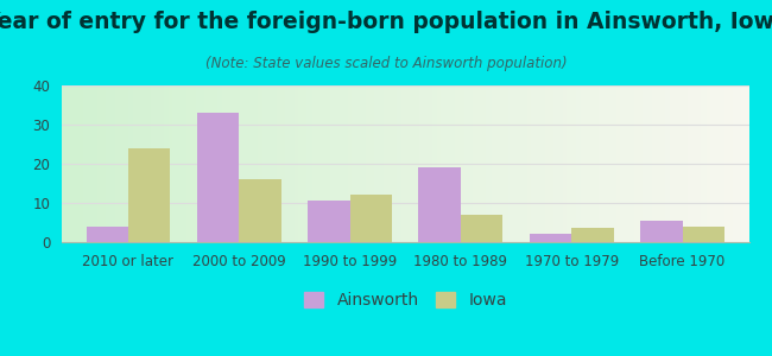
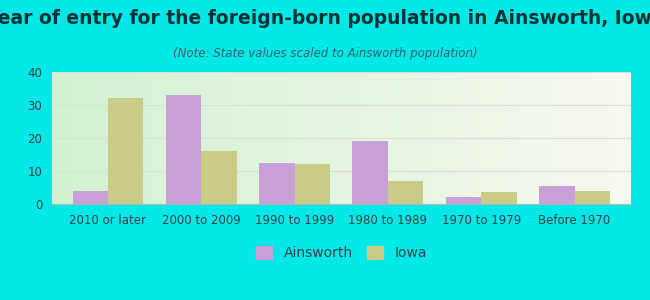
Iowa/2010 or later: 24.0 -> 32.0
Ainsworth/1990 to 1999: 10.5 -> 12.5
